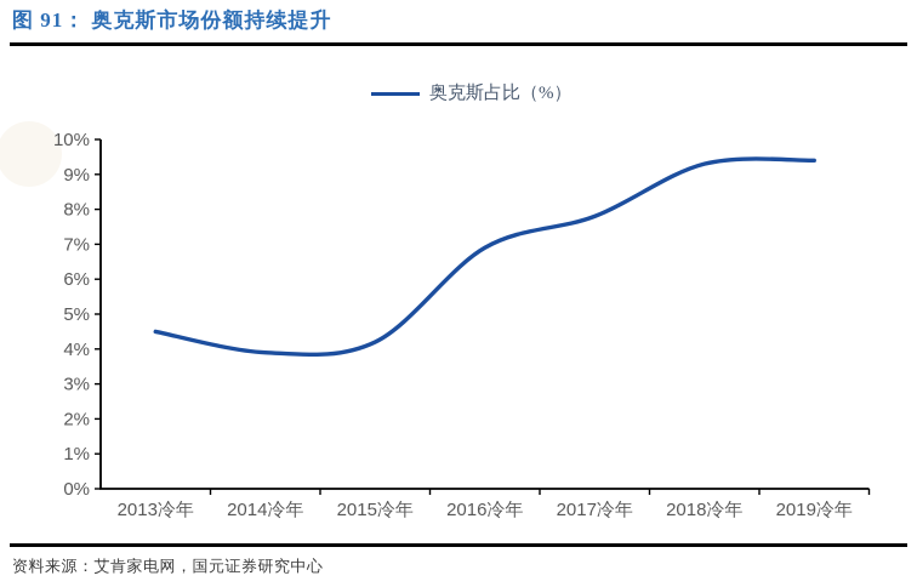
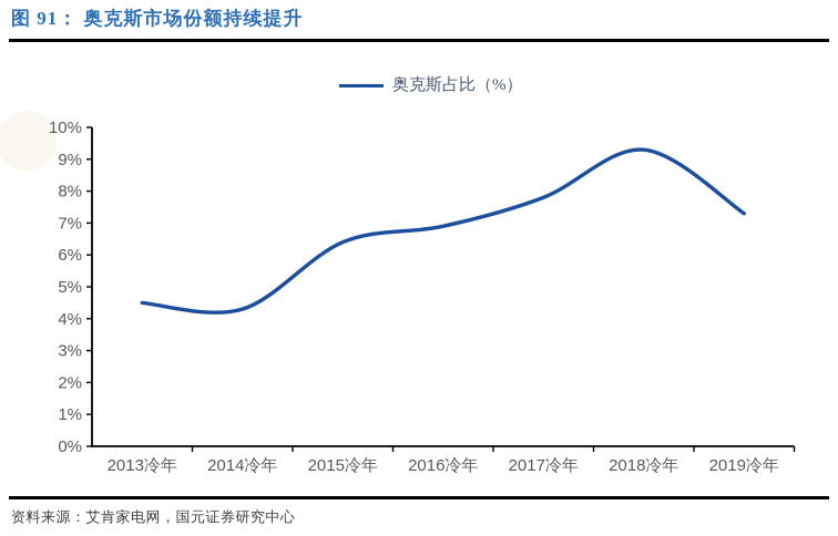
2014冷年: 3.9% -> 4.3%
2015冷年: 4.2% -> 6.4%
2019冷年: 9.4% -> 7.3%
